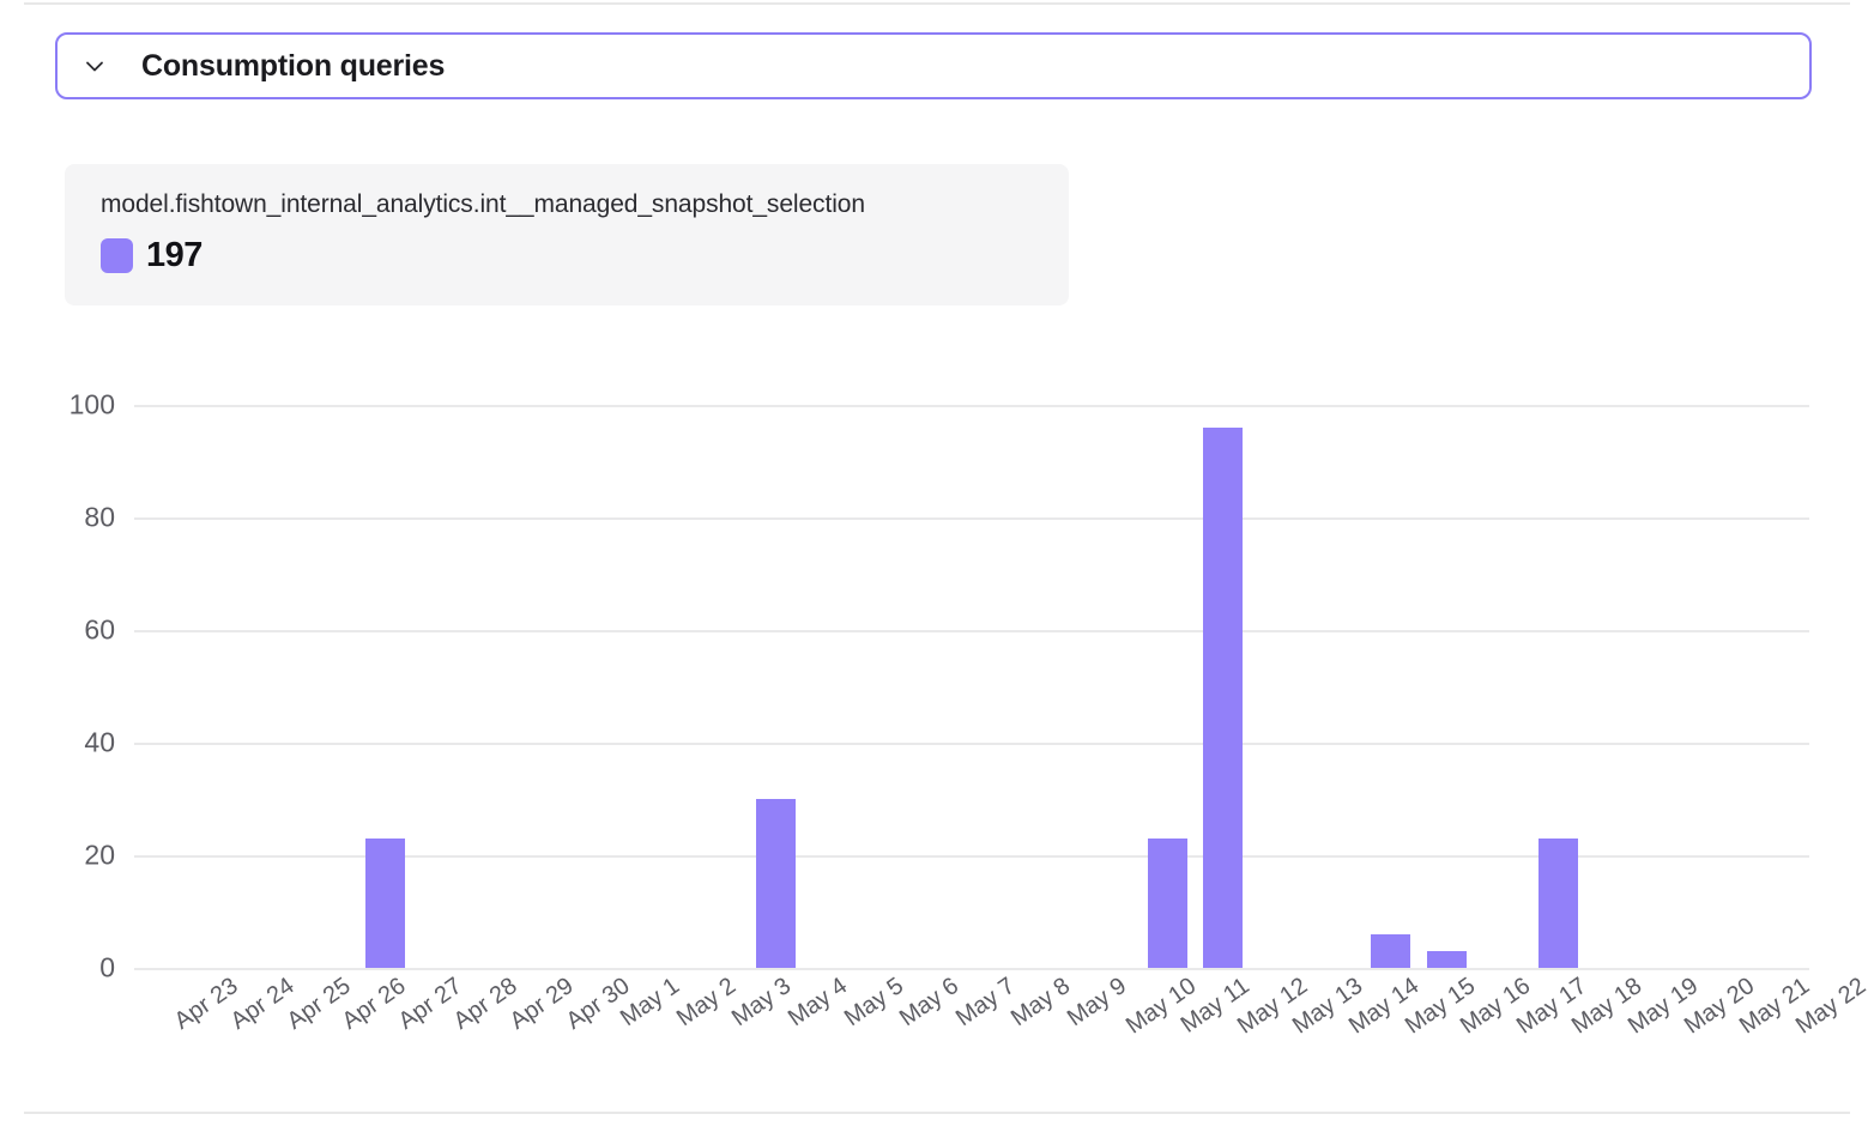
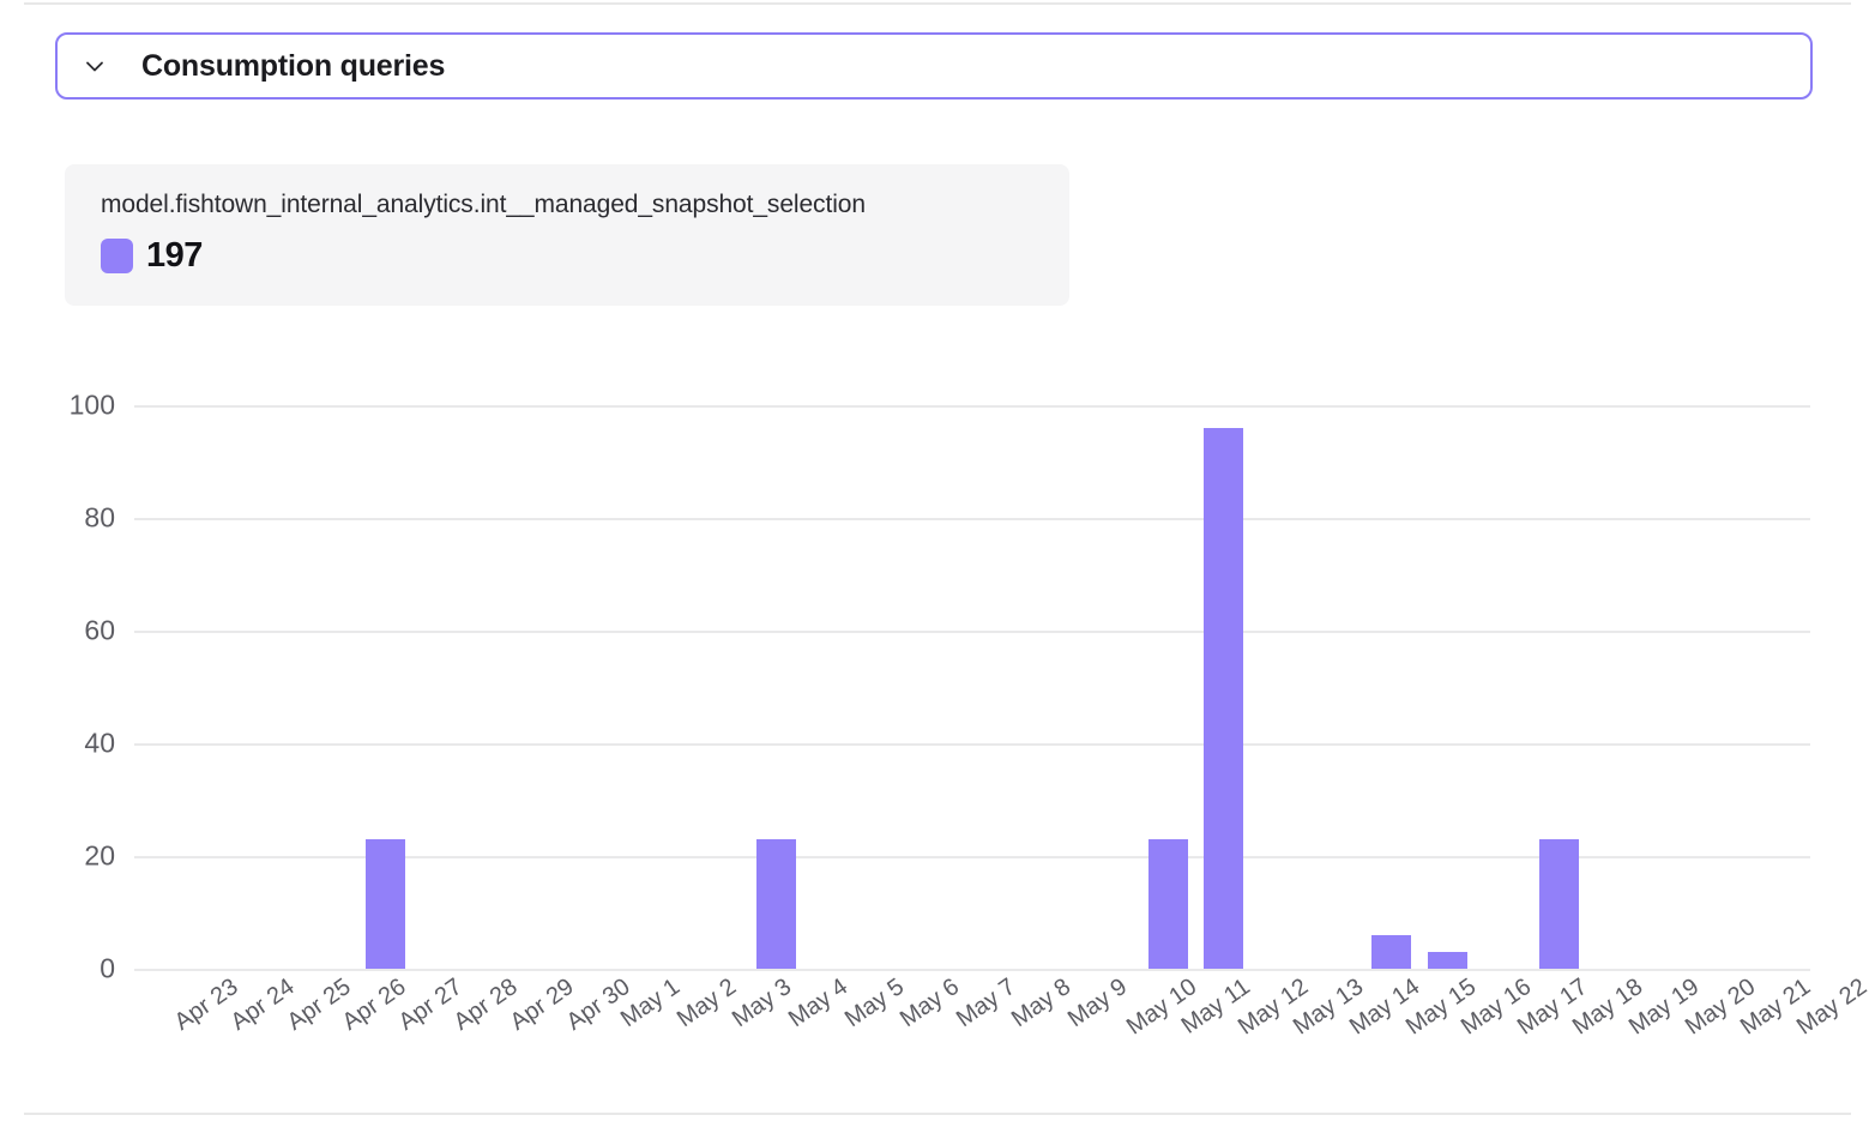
May 4: 30 -> 23
